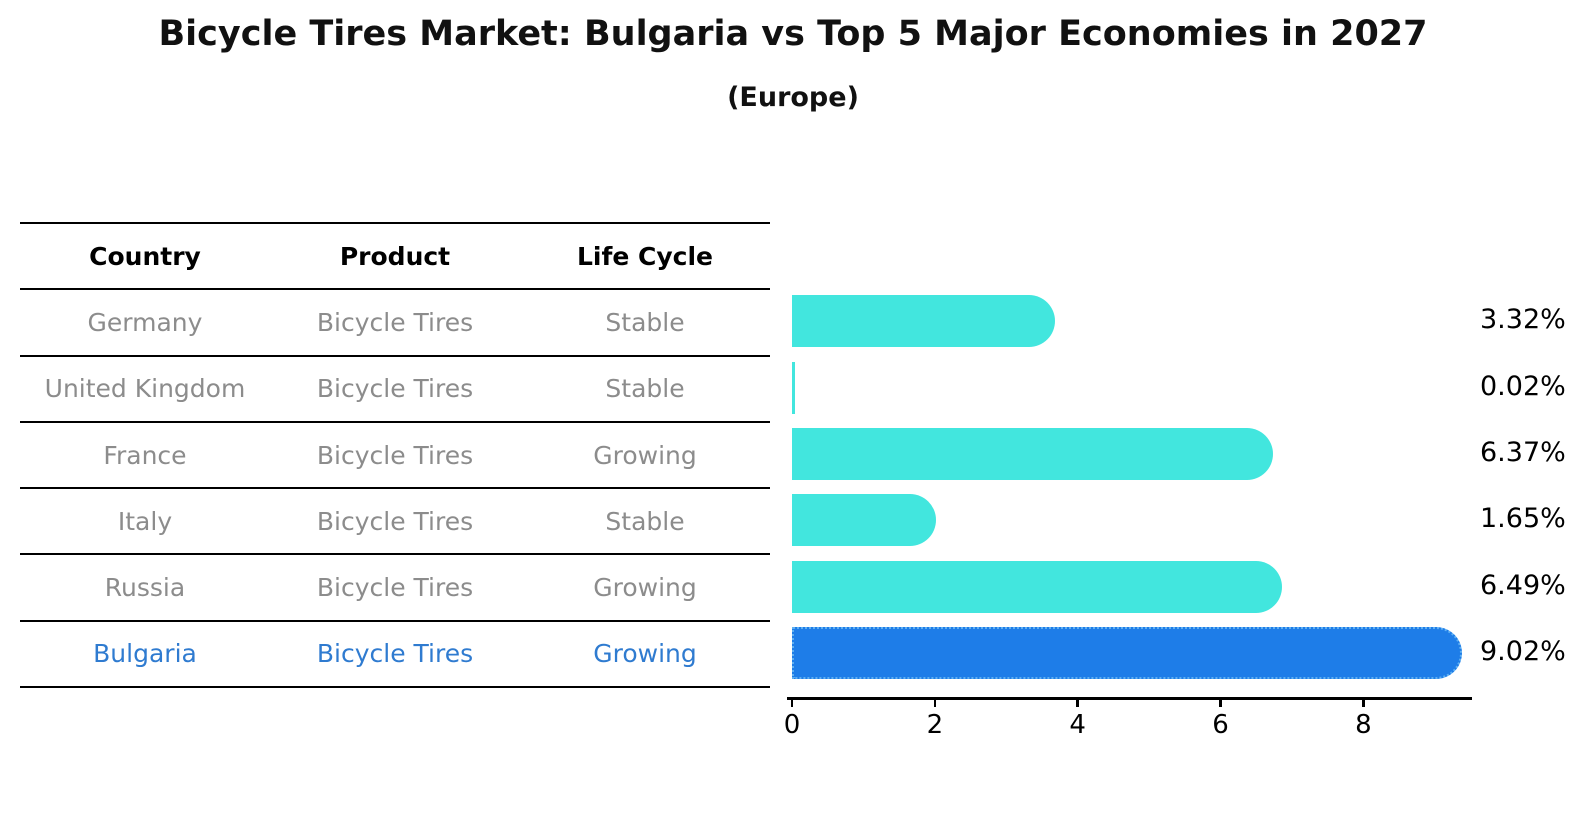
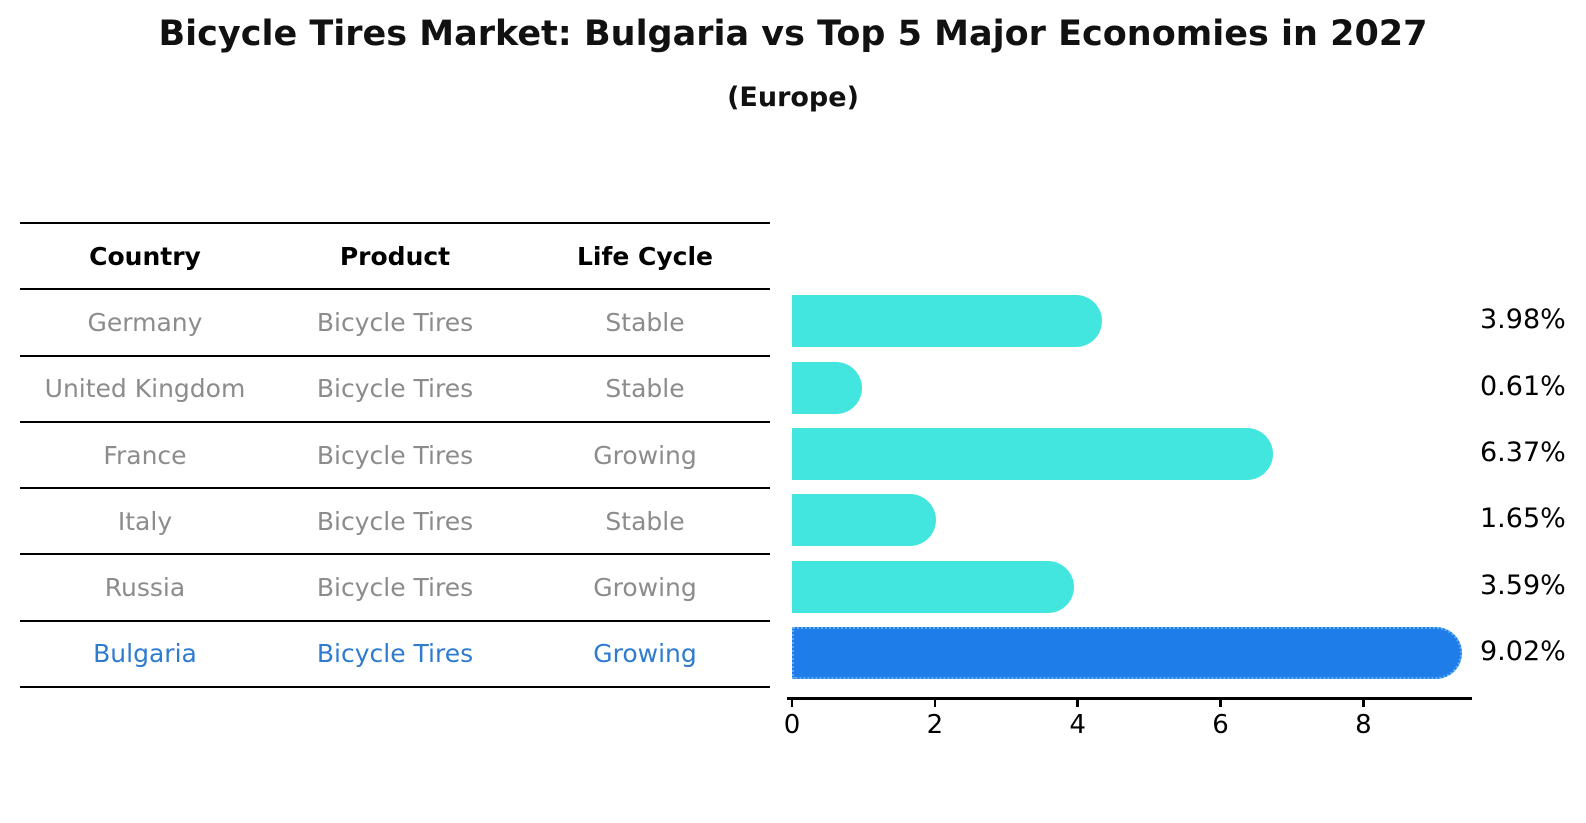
Germany: 3.32% -> 3.98%
United Kingdom: 0.02% -> 0.61%
Russia: 6.49% -> 3.59%
